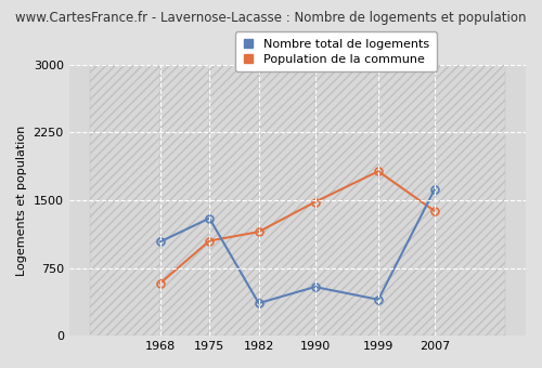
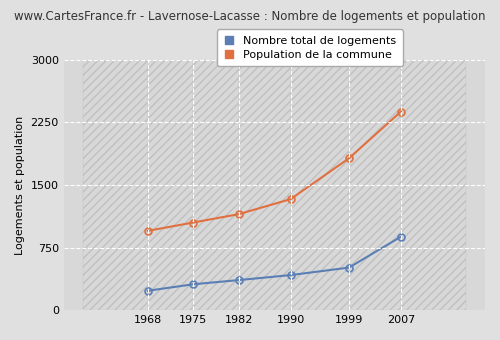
Nombre total de logements/1968: 1040 -> 230
Population de la commune/1968: 580 -> 950
Nombre total de logements/1975: 1300 -> 310
Nombre total de logements/1990: 540 -> 420
Population de la commune/1990: 1480 -> 1330
Nombre total de logements/1999: 400 -> 510
Nombre total de logements/2007: 1620 -> 880
Population de la commune/2007: 1380 -> 2380
